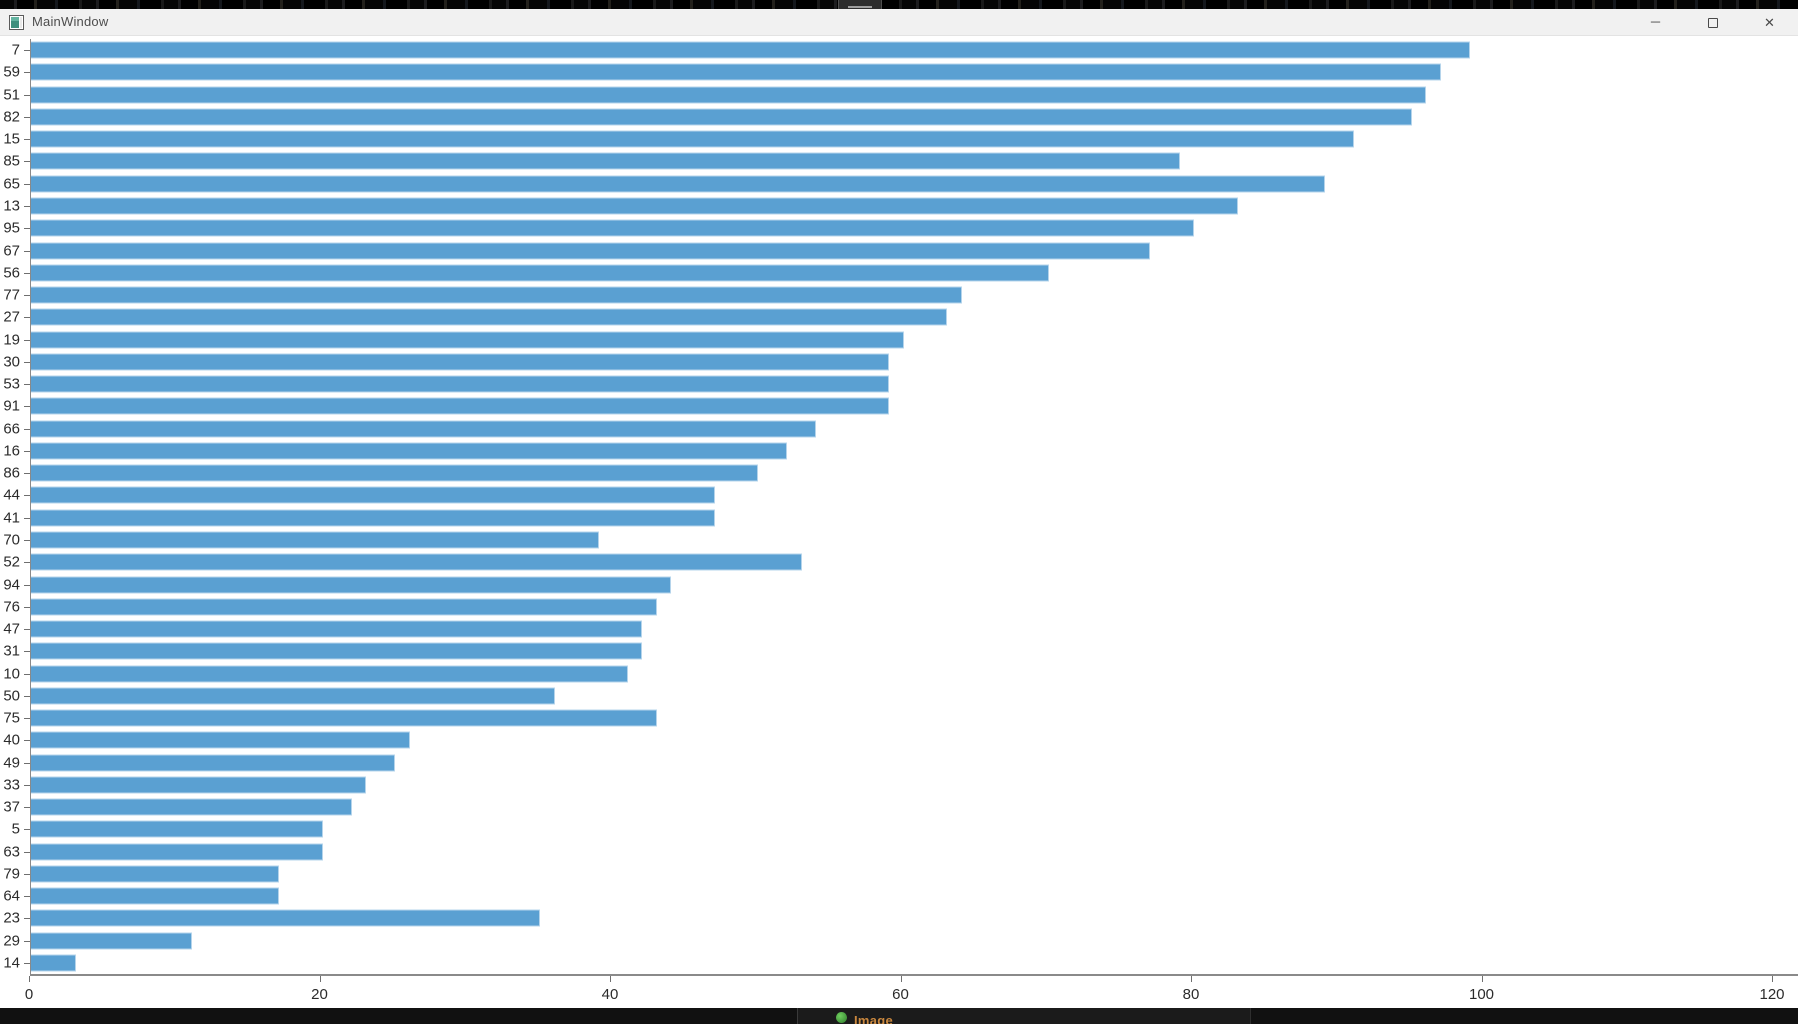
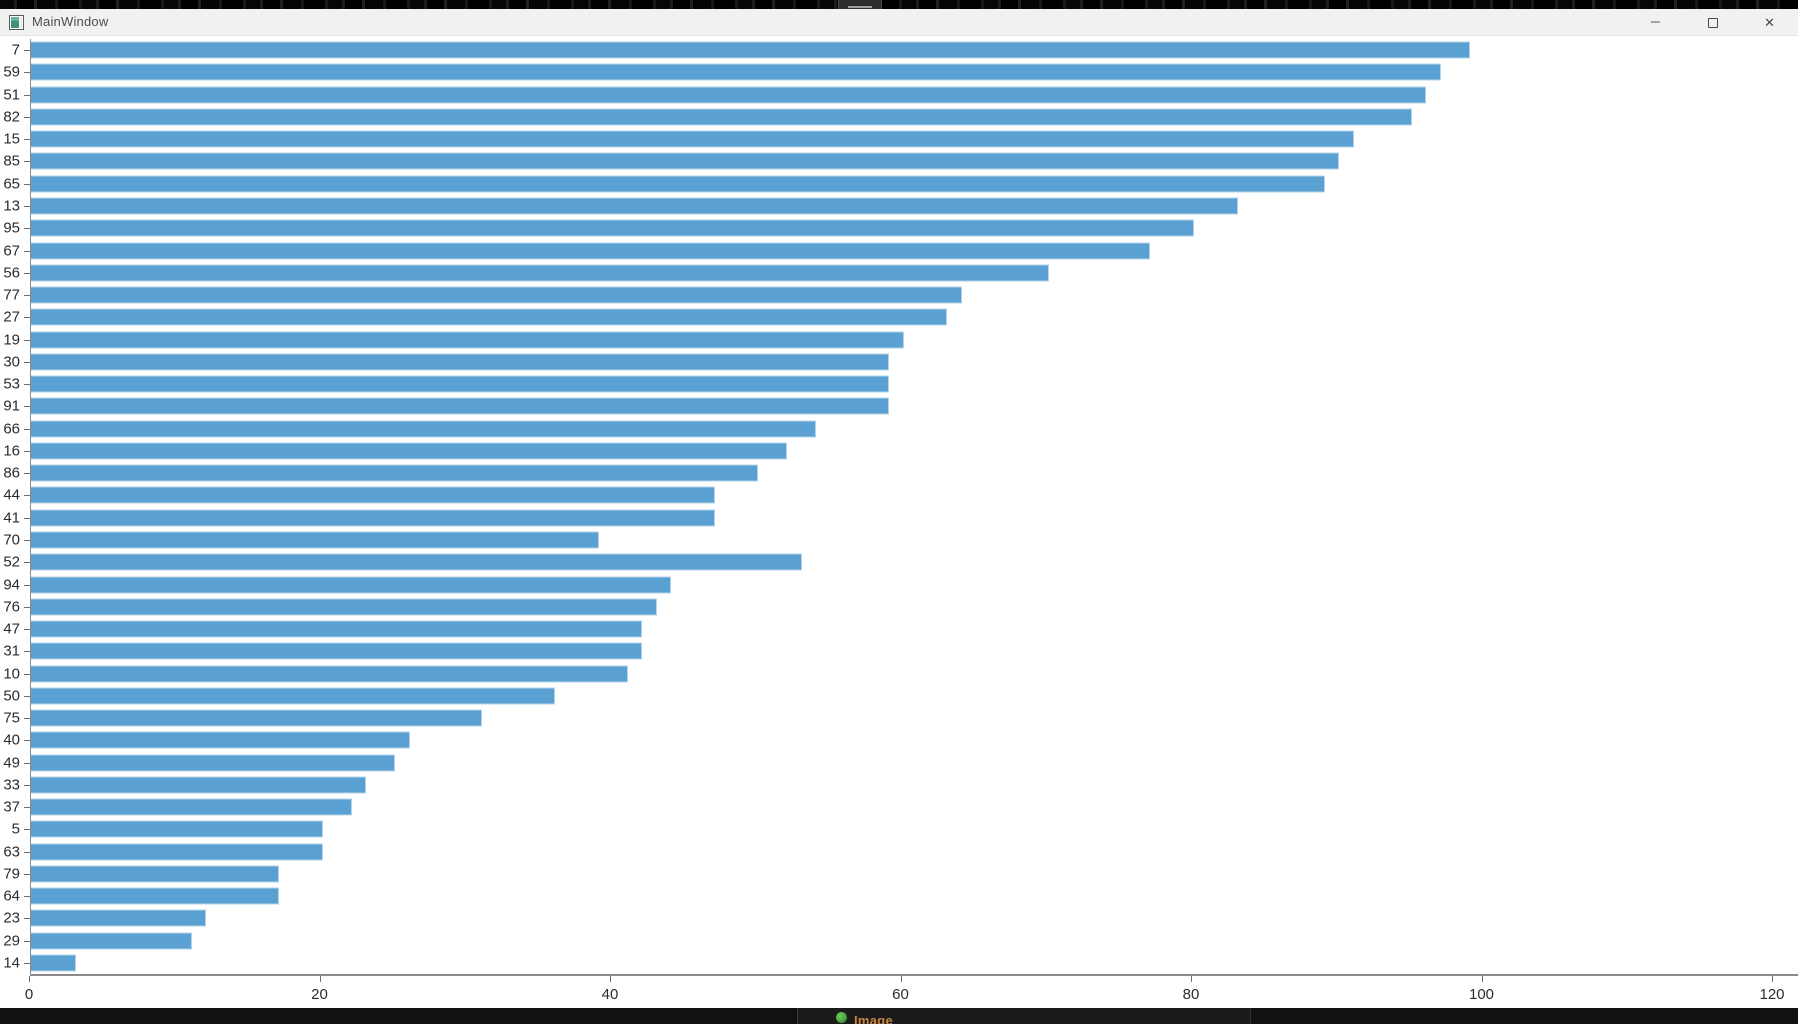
85: 79 -> 90
75: 43 -> 31
23: 35 -> 12
